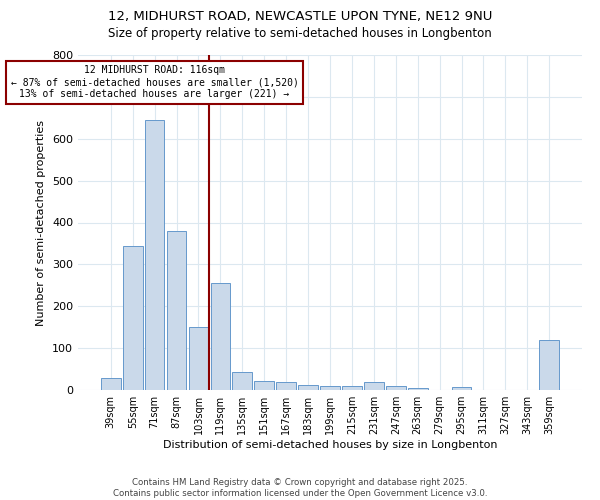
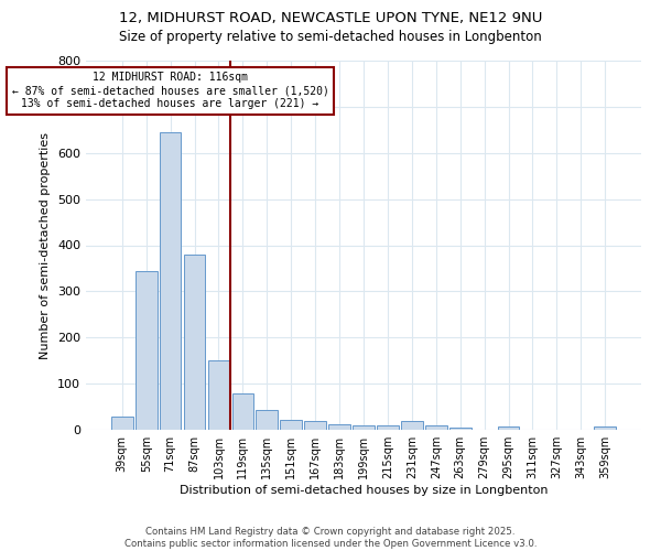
119sqm: 255 -> 80
359sqm: 120 -> 7
